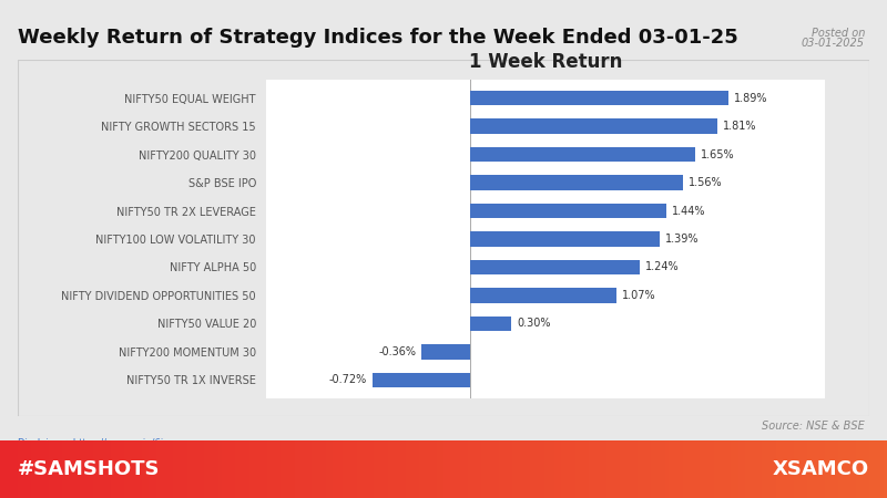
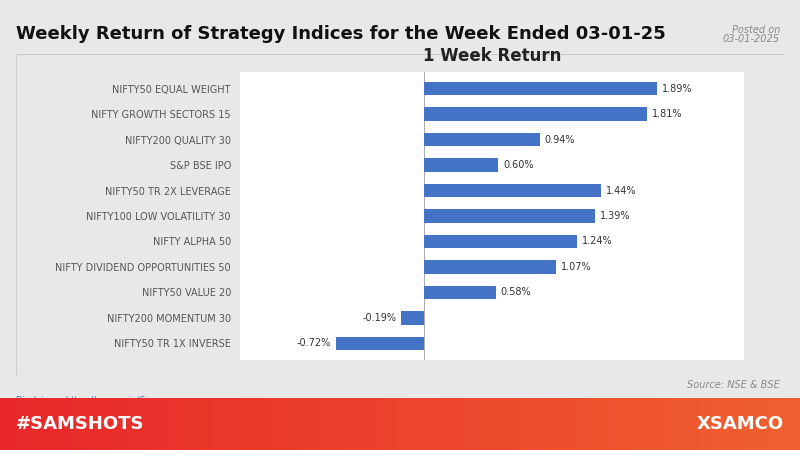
NIFTY200 QUALITY 30: 1.65% -> 0.94%
S&P BSE IPO: 1.56% -> 0.60%
NIFTY50 VALUE 20: 0.30% -> 0.58%
NIFTY200 MOMENTUM 30: -0.36% -> -0.19%
